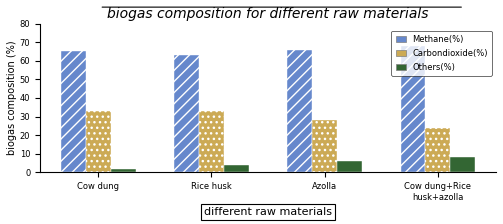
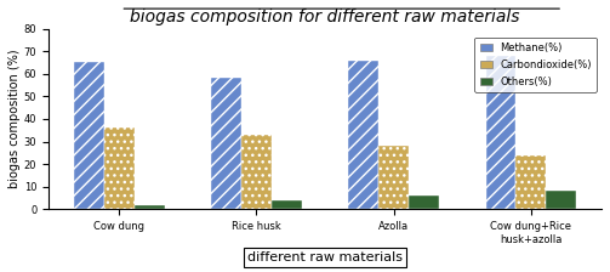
Carbondioxide(%)/Cow dung: 33 -> 36
Methane(%)/Rice husk: 63 -> 58
